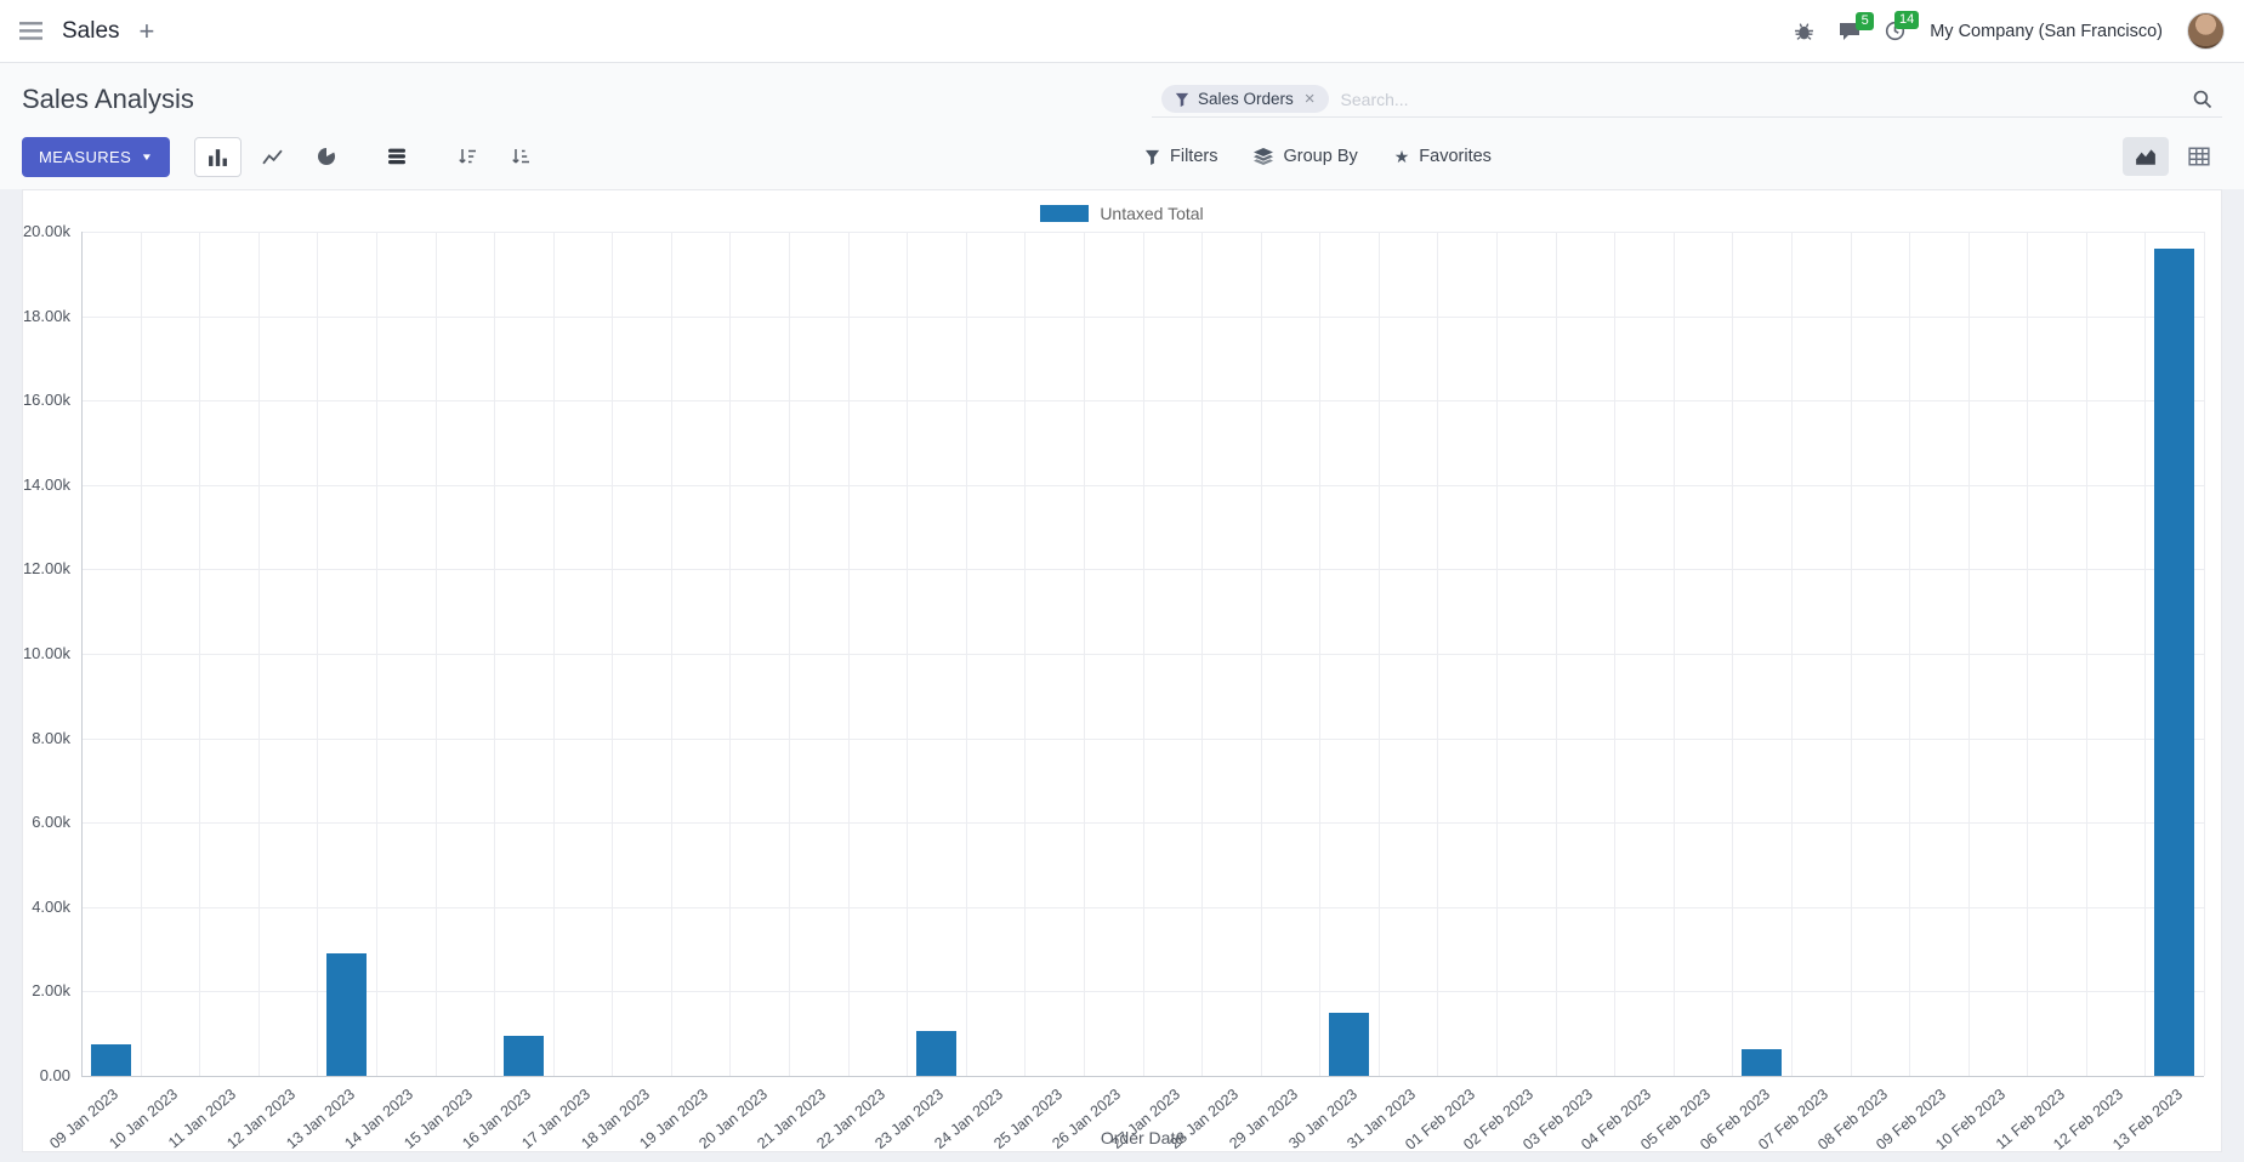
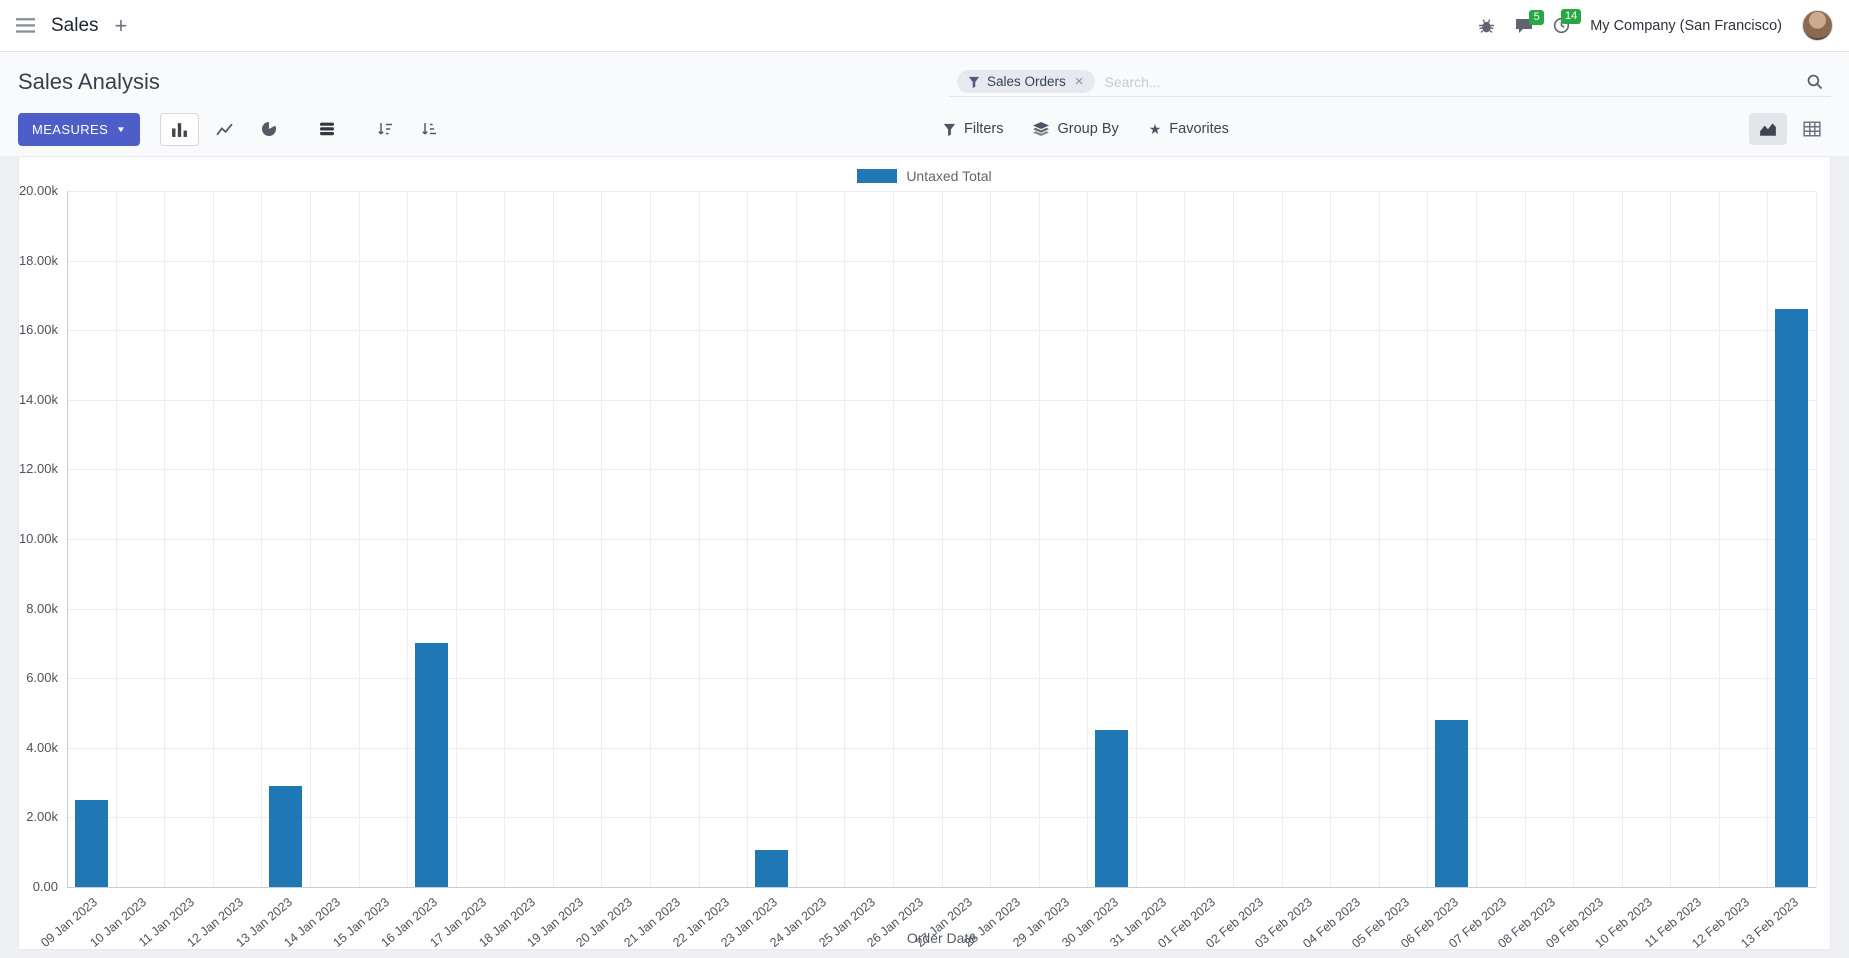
09 Jan 2023: 0.8k -> 2.5k
16 Jan 2023: 1.0k -> 7.0k
30 Jan 2023: 1.5k -> 4.5k
06 Feb 2023: 0.6k -> 4.8k
13 Feb 2023: 19.6k -> 16.6k
